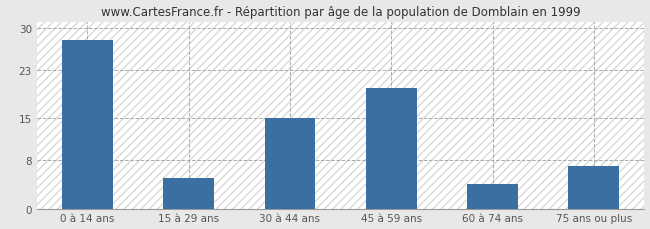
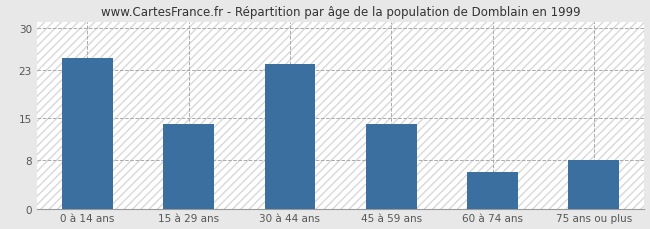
0 à 14 ans: 28 -> 25
15 à 29 ans: 5 -> 14
30 à 44 ans: 15 -> 24
45 à 59 ans: 20 -> 14
60 à 74 ans: 4 -> 6
75 ans ou plus: 7 -> 8
